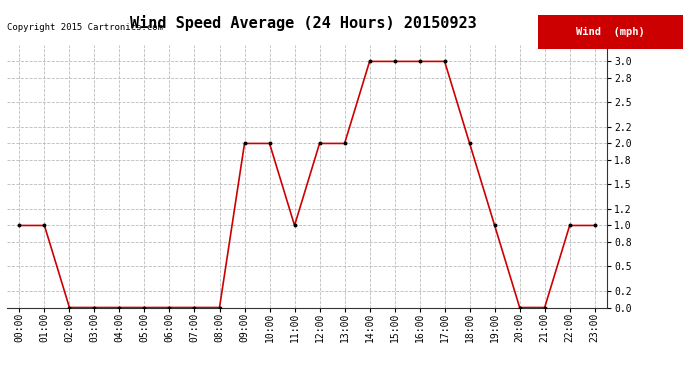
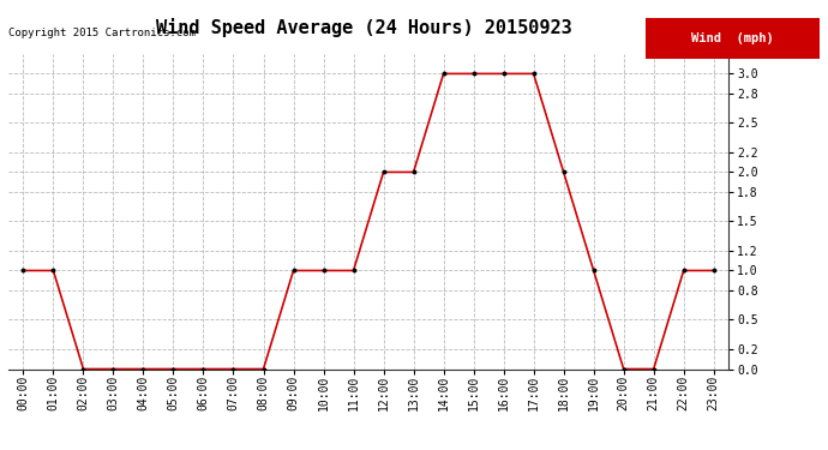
09:00: 2 -> 1
10:00: 2 -> 1
